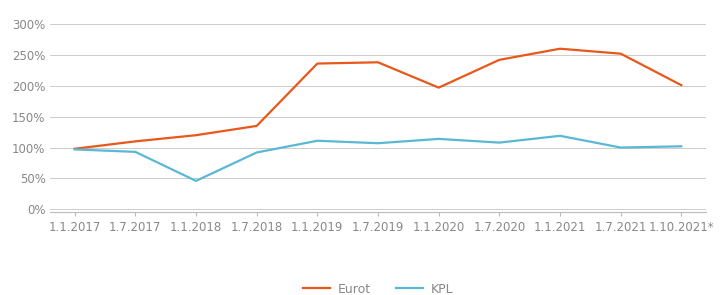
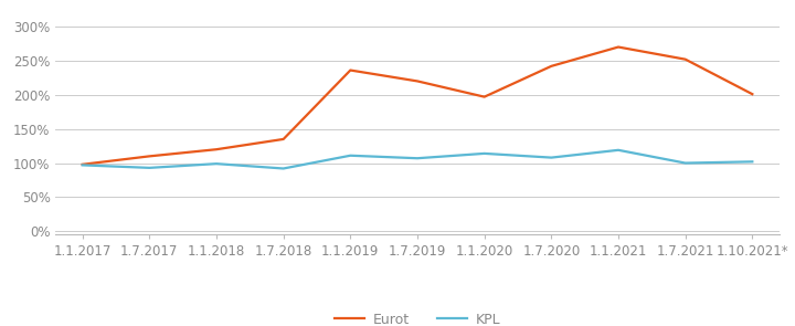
KPL/1.1.2018: 46% -> 99%
Eurot/1.7.2019: 238% -> 220%
Eurot/1.1.2021: 260% -> 270%
